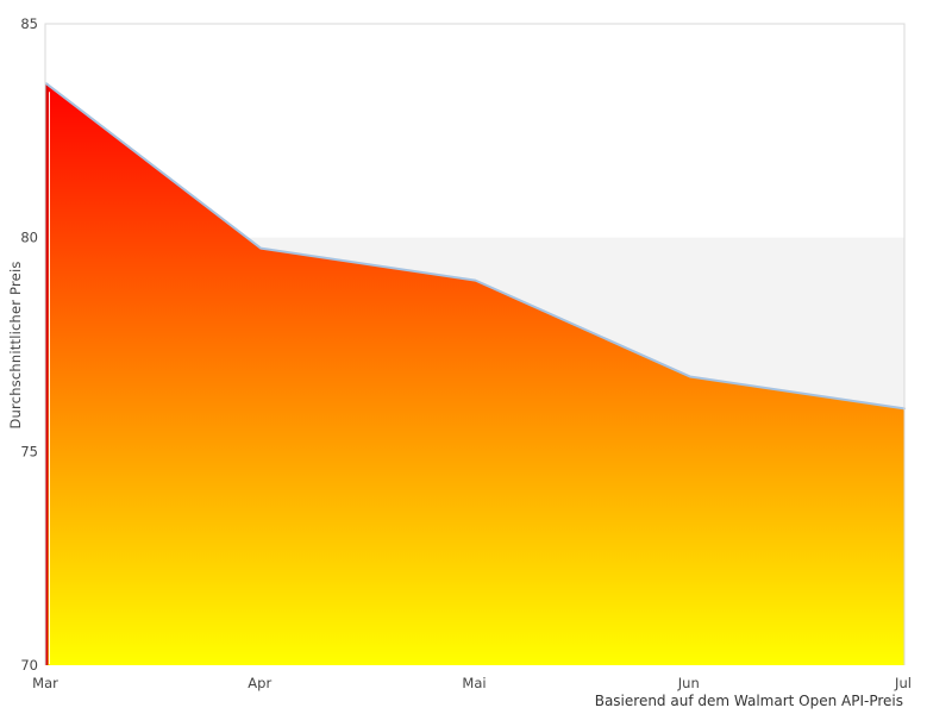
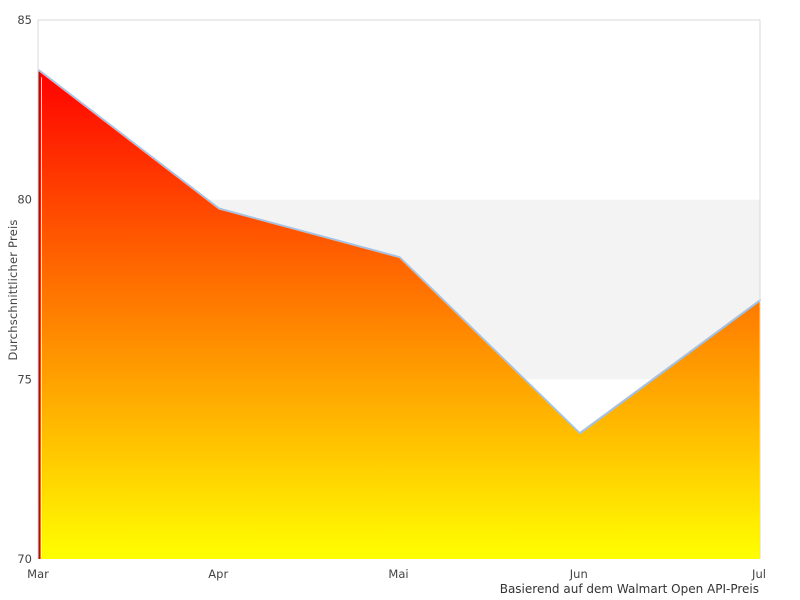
Mai: 79.0 -> 78.4
Jun: 76.8 -> 73.5
Jul: 76.0 -> 77.2
